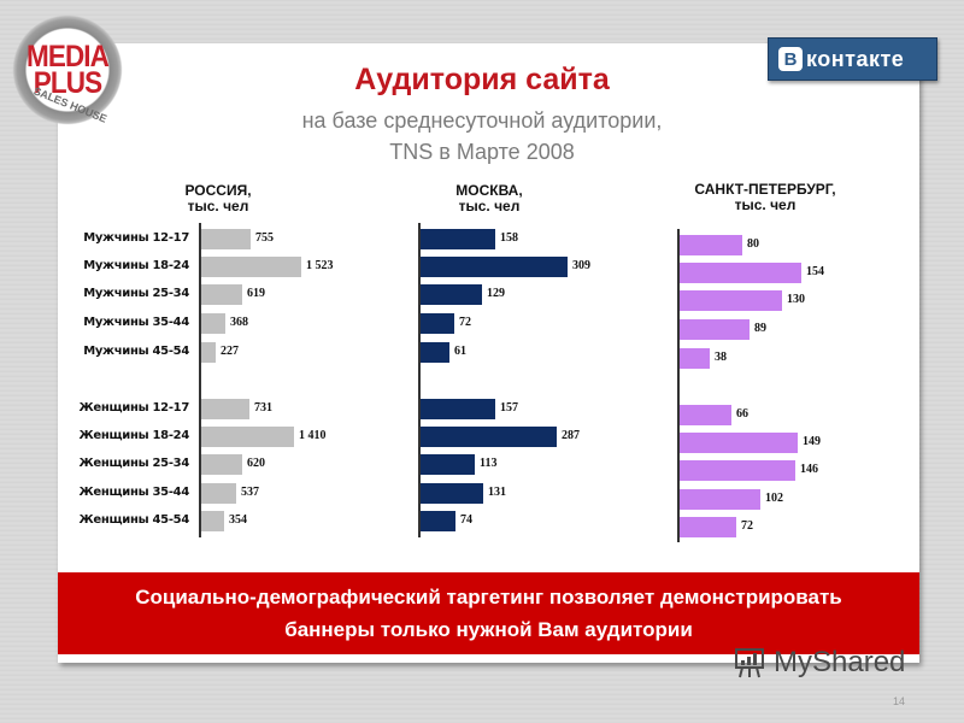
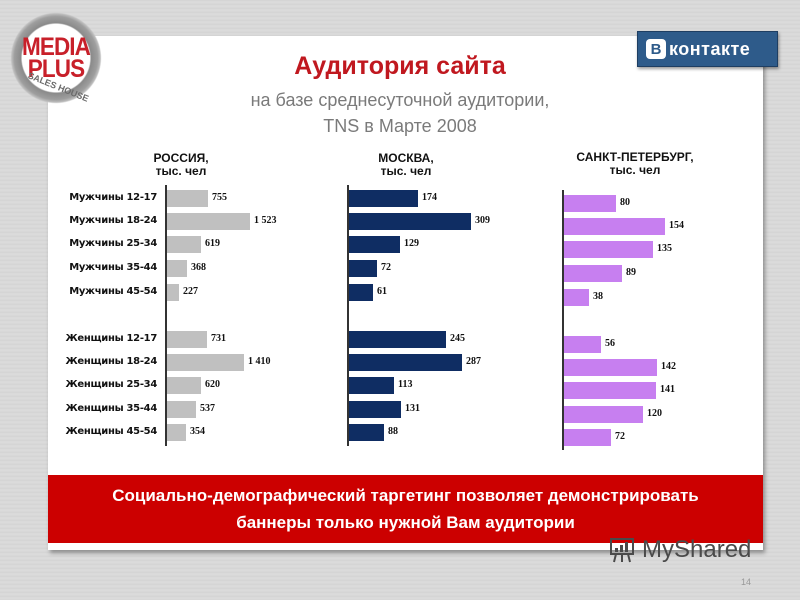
МОСКВА, тыс. чел/Мужчины 12-17: 158 -> 174
МОСКВА, тыс. чел/Женщины 12-17: 157 -> 245
МОСКВА, тыс. чел/Женщины 45-54: 74 -> 88
САНКТ-ПЕТЕРБУРГ, тыс. чел/Мужчины 25-34: 130 -> 135
САНКТ-ПЕТЕРБУРГ, тыс. чел/Женщины 12-17: 66 -> 56
САНКТ-ПЕТЕРБУРГ, тыс. чел/Женщины 18-24: 149 -> 142
САНКТ-ПЕТЕРБУРГ, тыс. чел/Женщины 25-34: 146 -> 141
САНКТ-ПЕТЕРБУРГ, тыс. чел/Женщины 35-44: 102 -> 120
